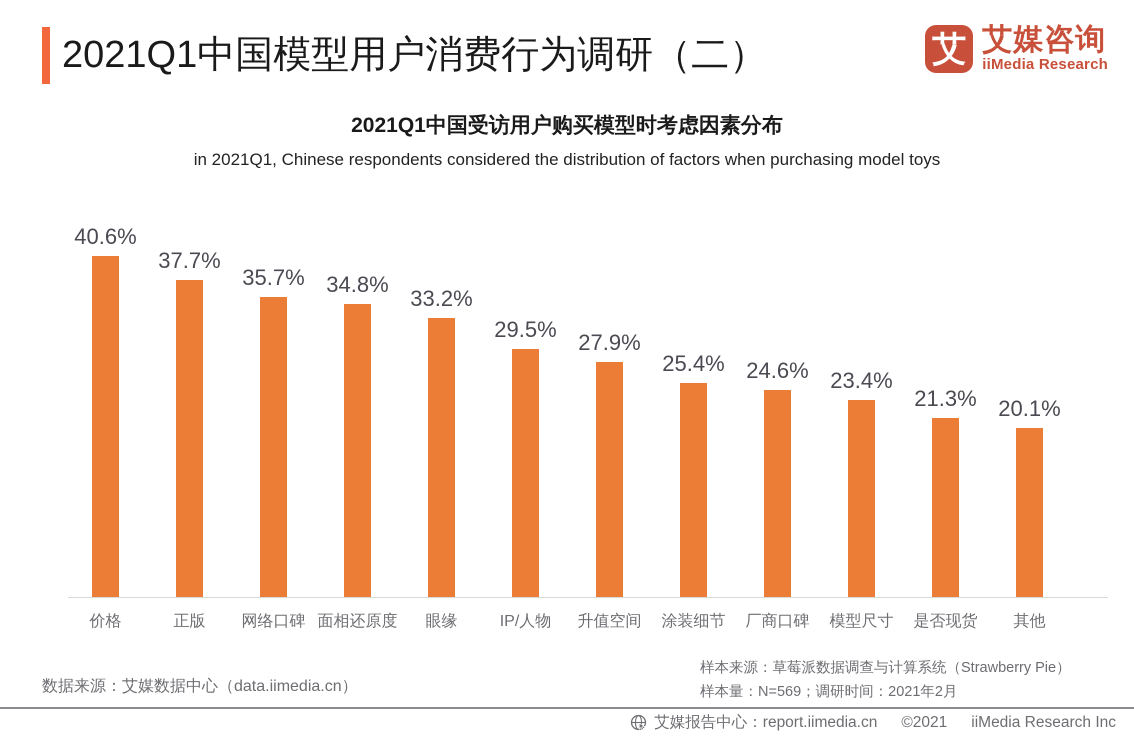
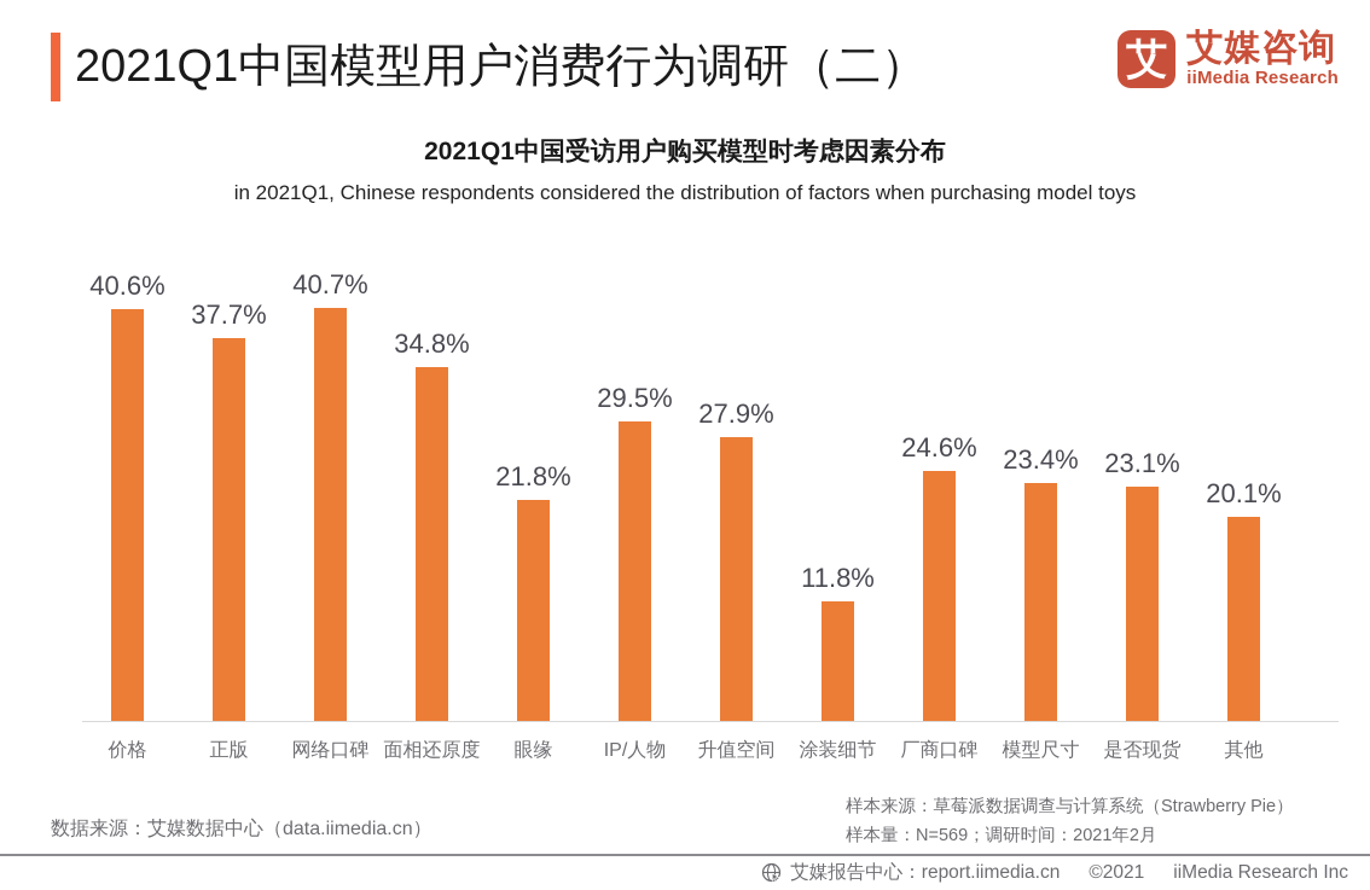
网络口碑: 35.7% -> 40.7%
眼缘: 33.2% -> 21.8%
涂装细节: 25.4% -> 11.8%
是否现货: 21.3% -> 23.1%
